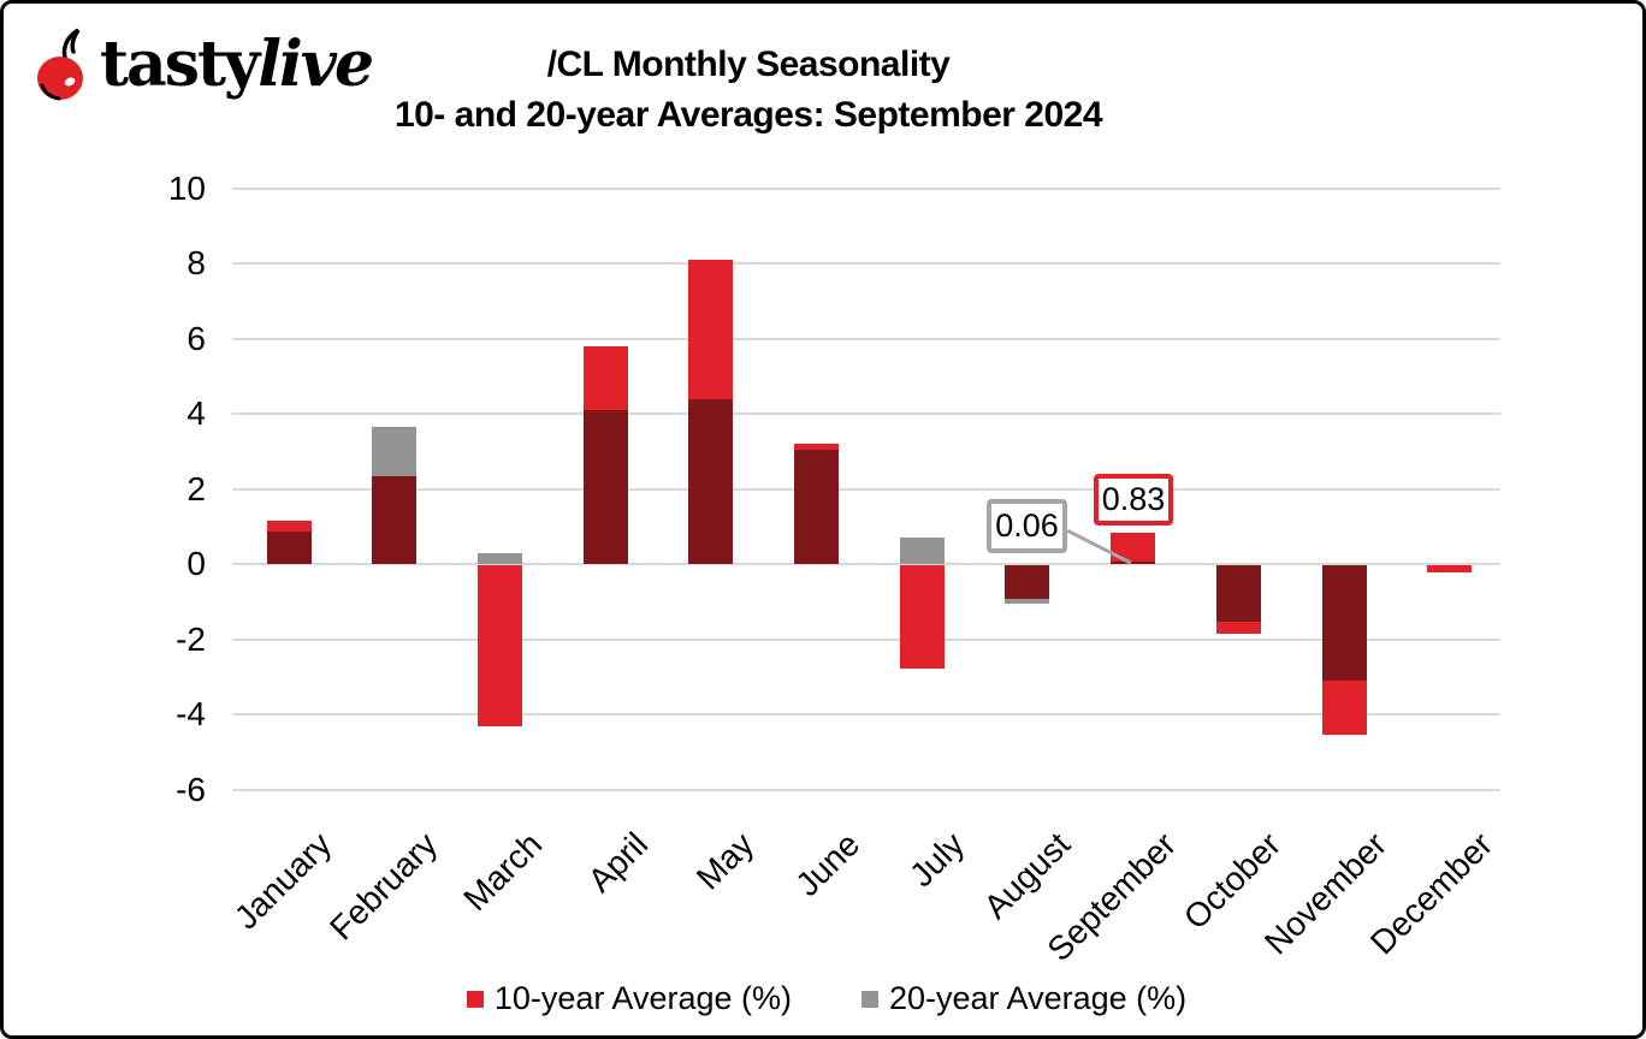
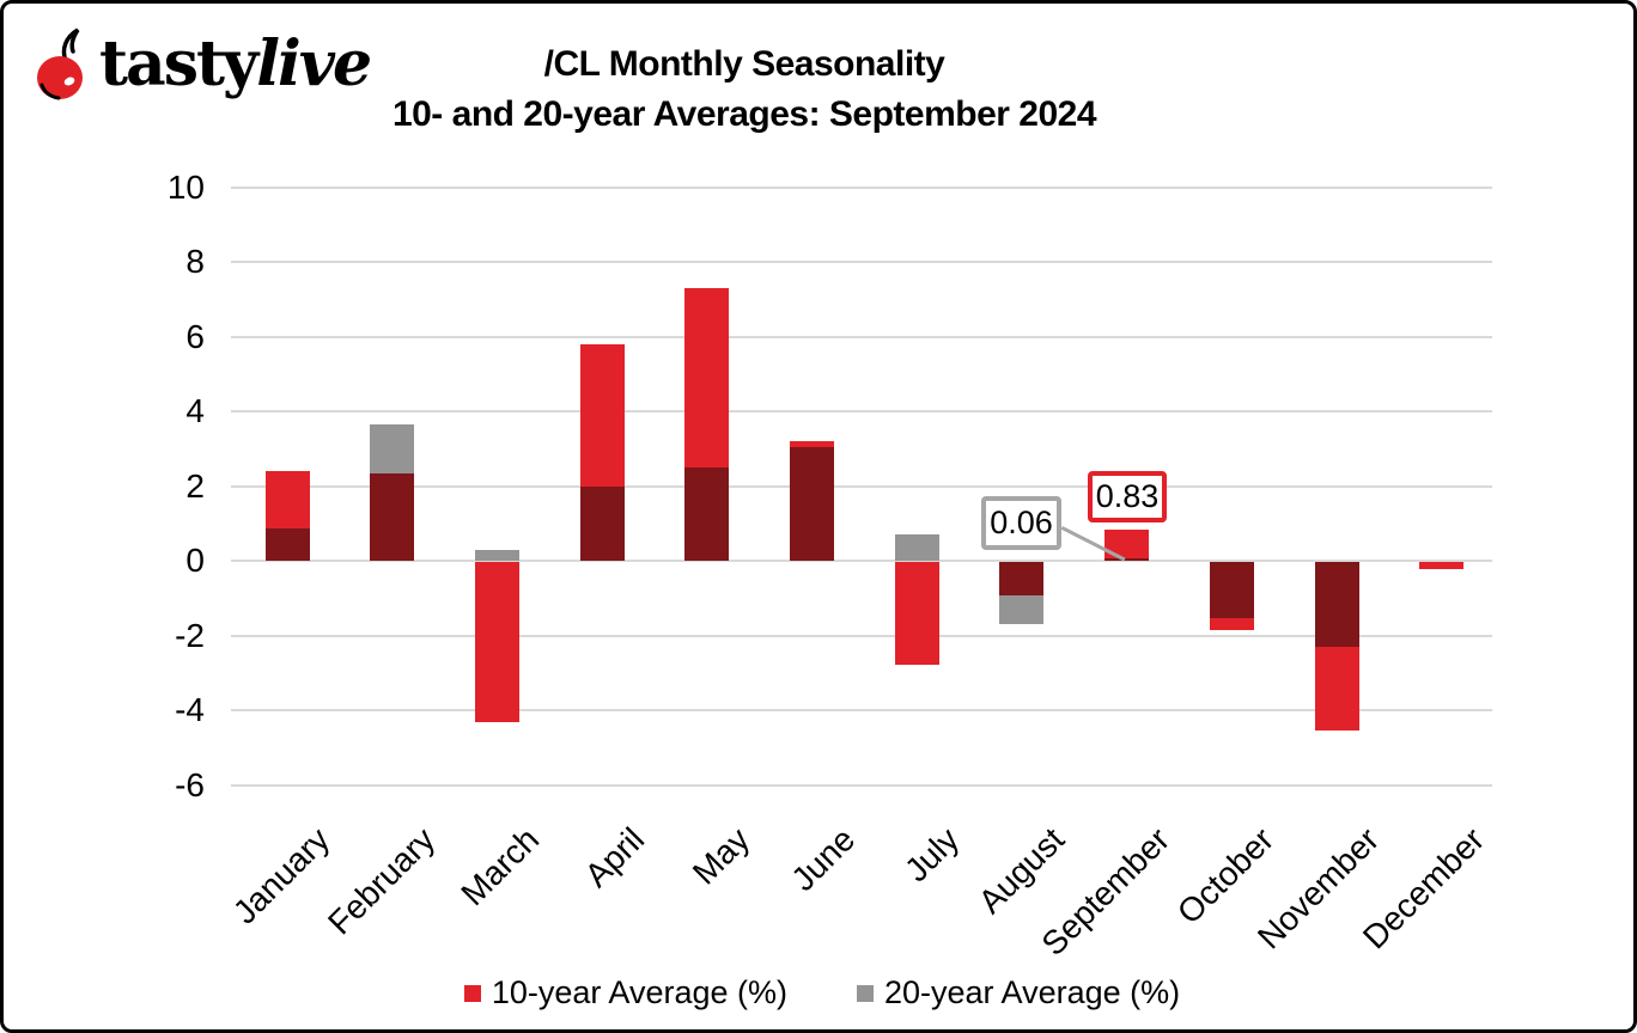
10-year Average (%)/January: 1.1 -> 2.4
20-year Average (%)/April: 4.1 -> 2.0
10-year Average (%)/May: 8.1 -> 7.3
20-year Average (%)/May: 4.4 -> 2.5
20-year Average (%)/August: -1.1 -> -1.7
20-year Average (%)/November: -3.1 -> -2.3
